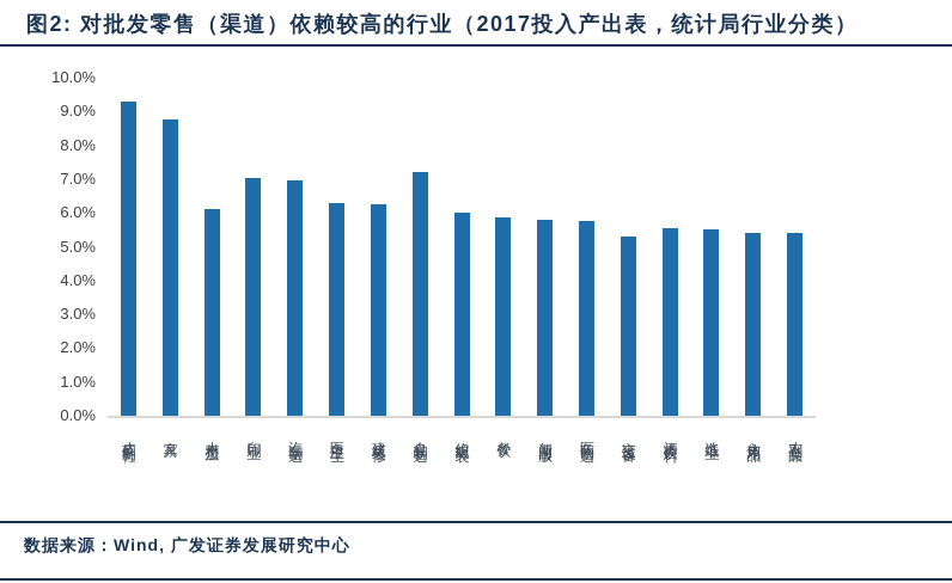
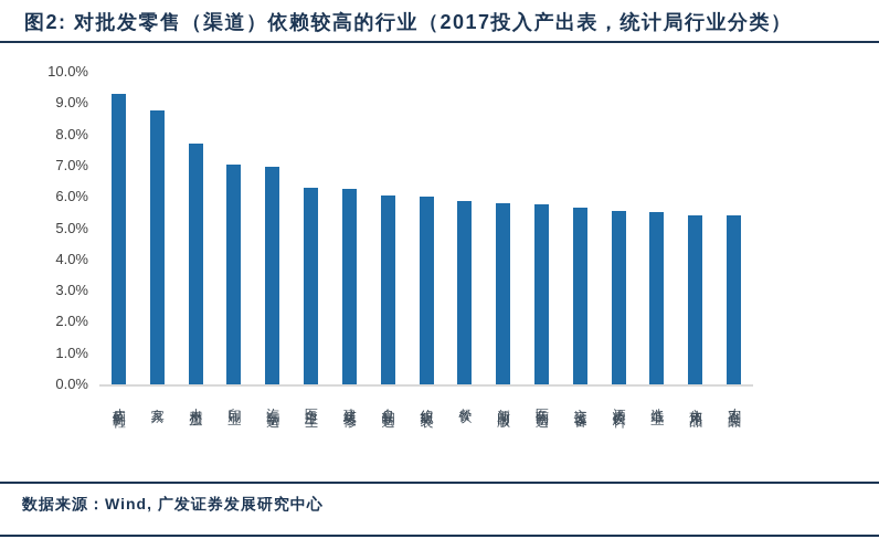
木材加工: 6.1% -> 7.7%
食品制造: 7.2% -> 6.0%
交运设备: 5.3% -> 5.7%
